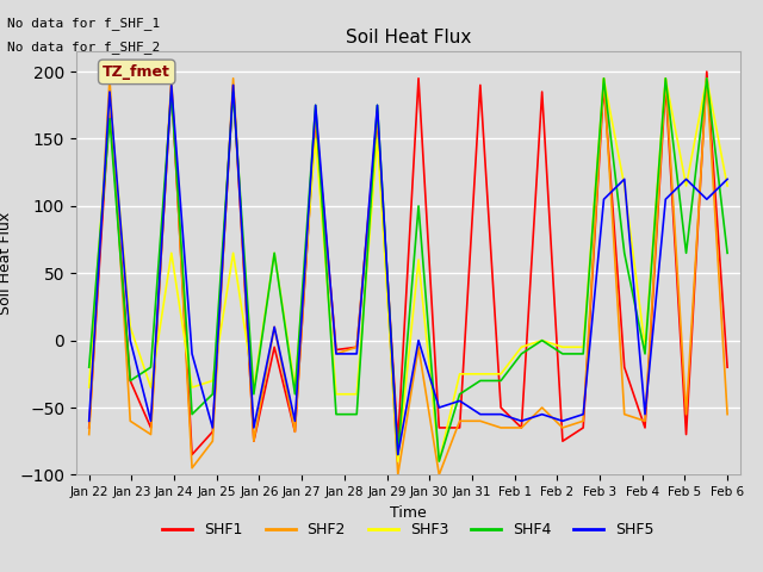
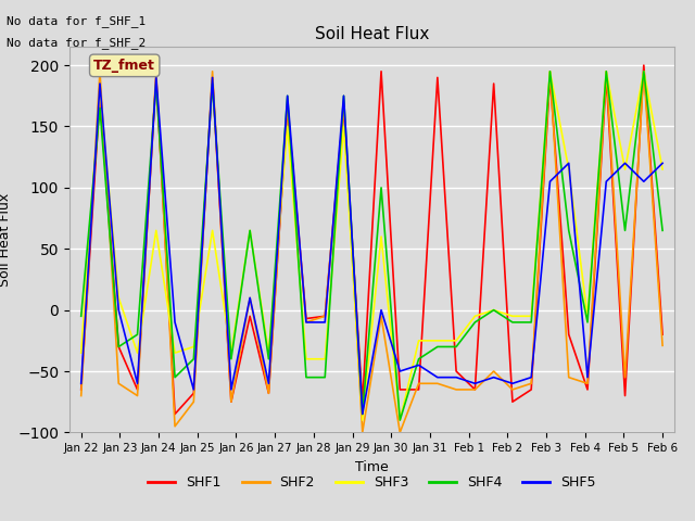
SHF4/Jan 22: -20 -> -5
SHF2/Feb 6: -55 -> -29
